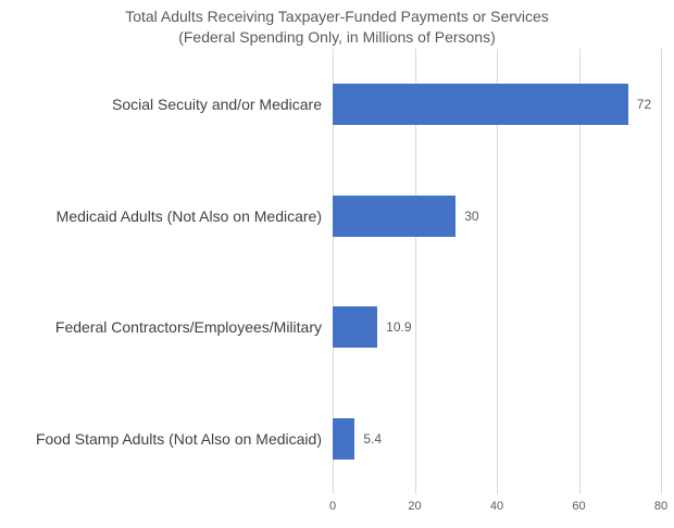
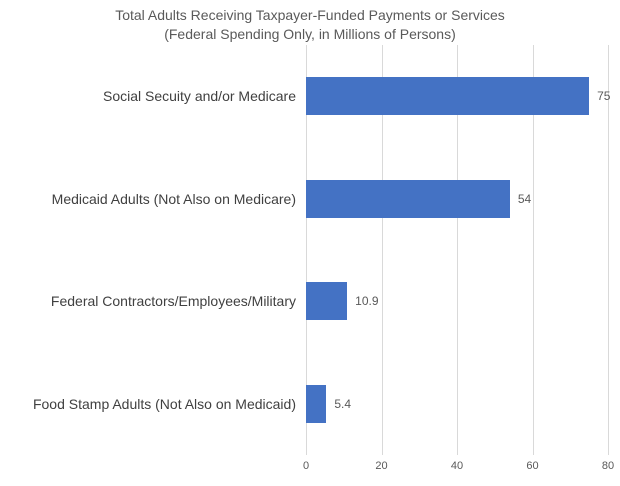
Social Secuity and/or Medicare: 72 -> 75
Medicaid Adults (Not Also on Medicare): 30 -> 54
